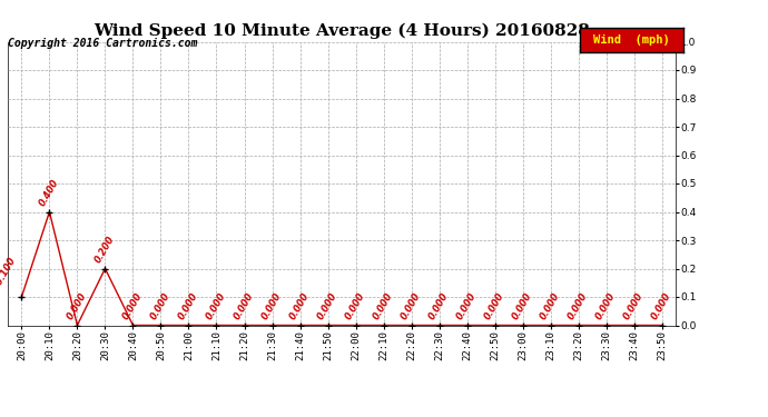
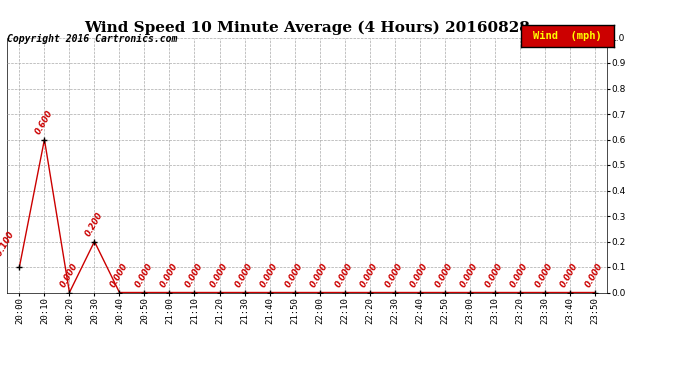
20:10: 0.400 -> 0.600
